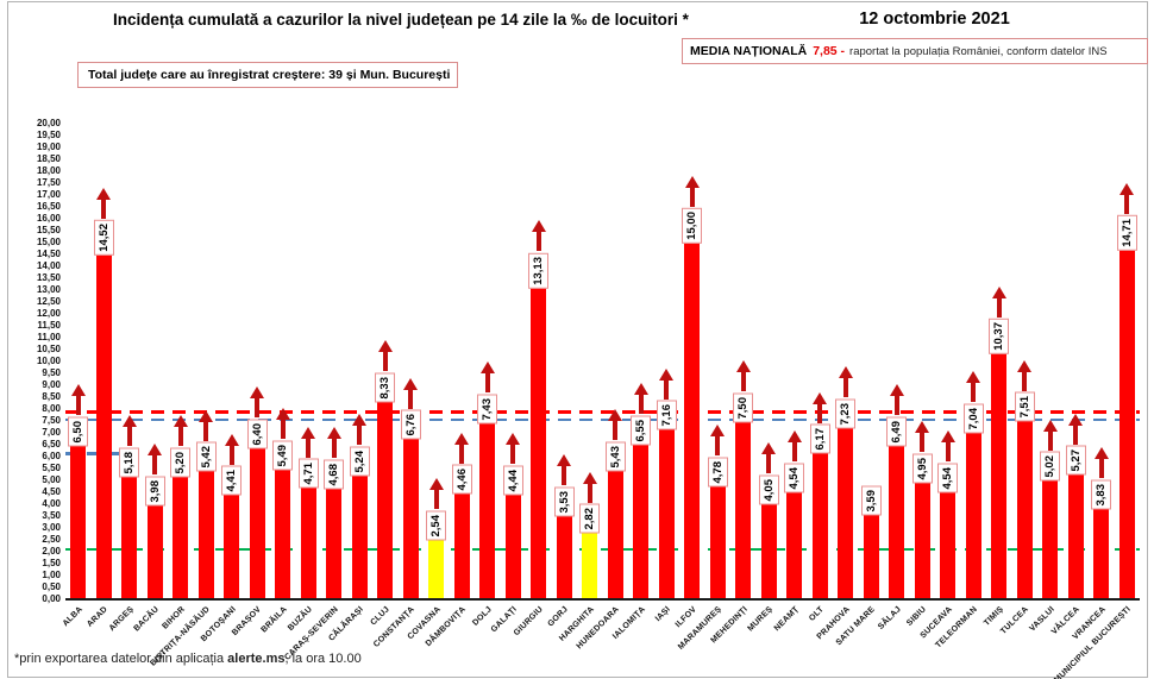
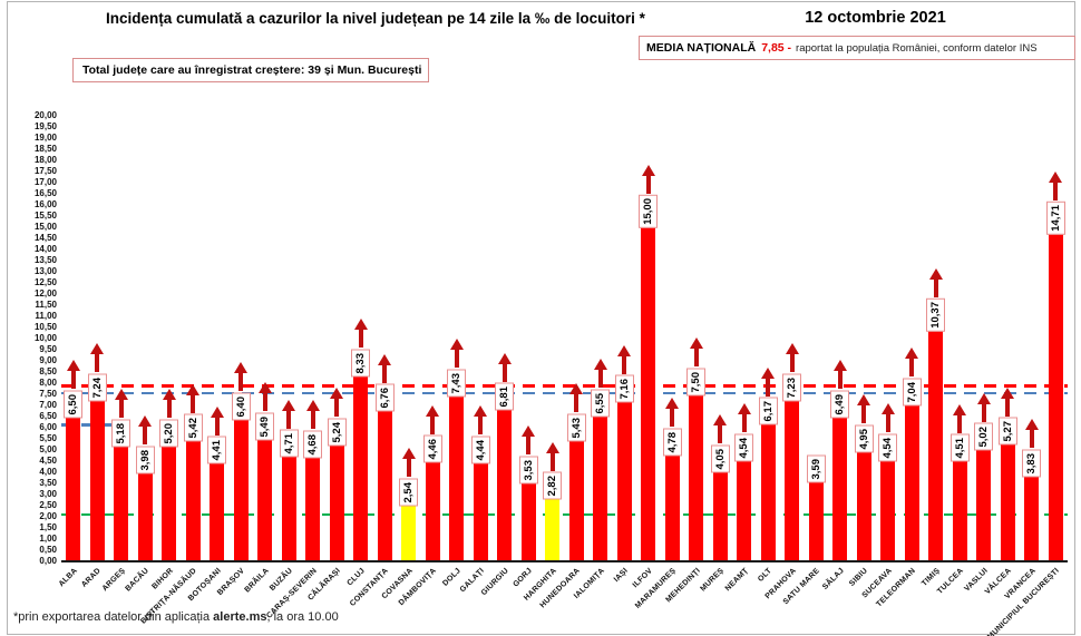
ARAD: 14,52 -> 7,24
GIURGIU: 13,13 -> 6,81
TULCEA: 7,51 -> 4,51
